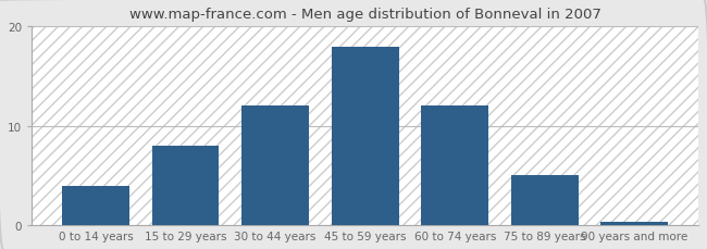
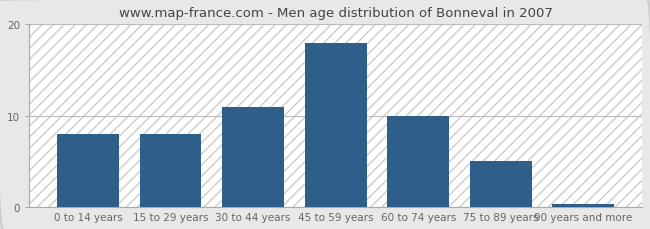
0 to 14 years: 4.0 -> 8.0
30 to 44 years: 12.0 -> 11.0
60 to 74 years: 12.0 -> 10.0
